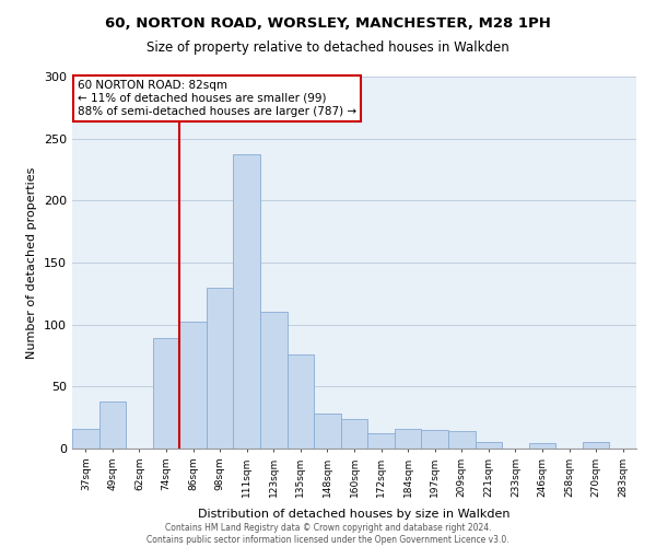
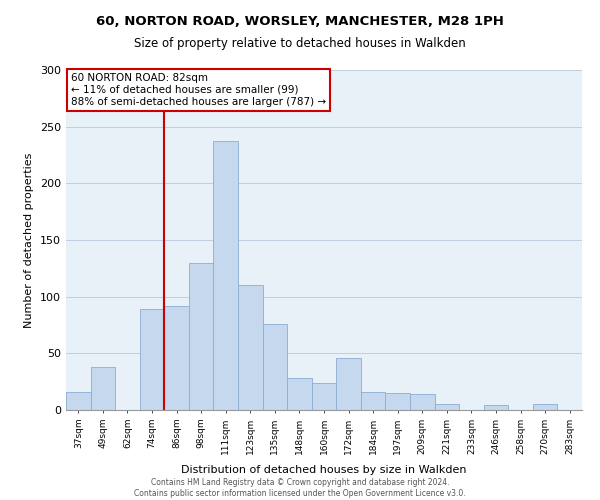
86sqm: 102 -> 92
172sqm: 12 -> 46
